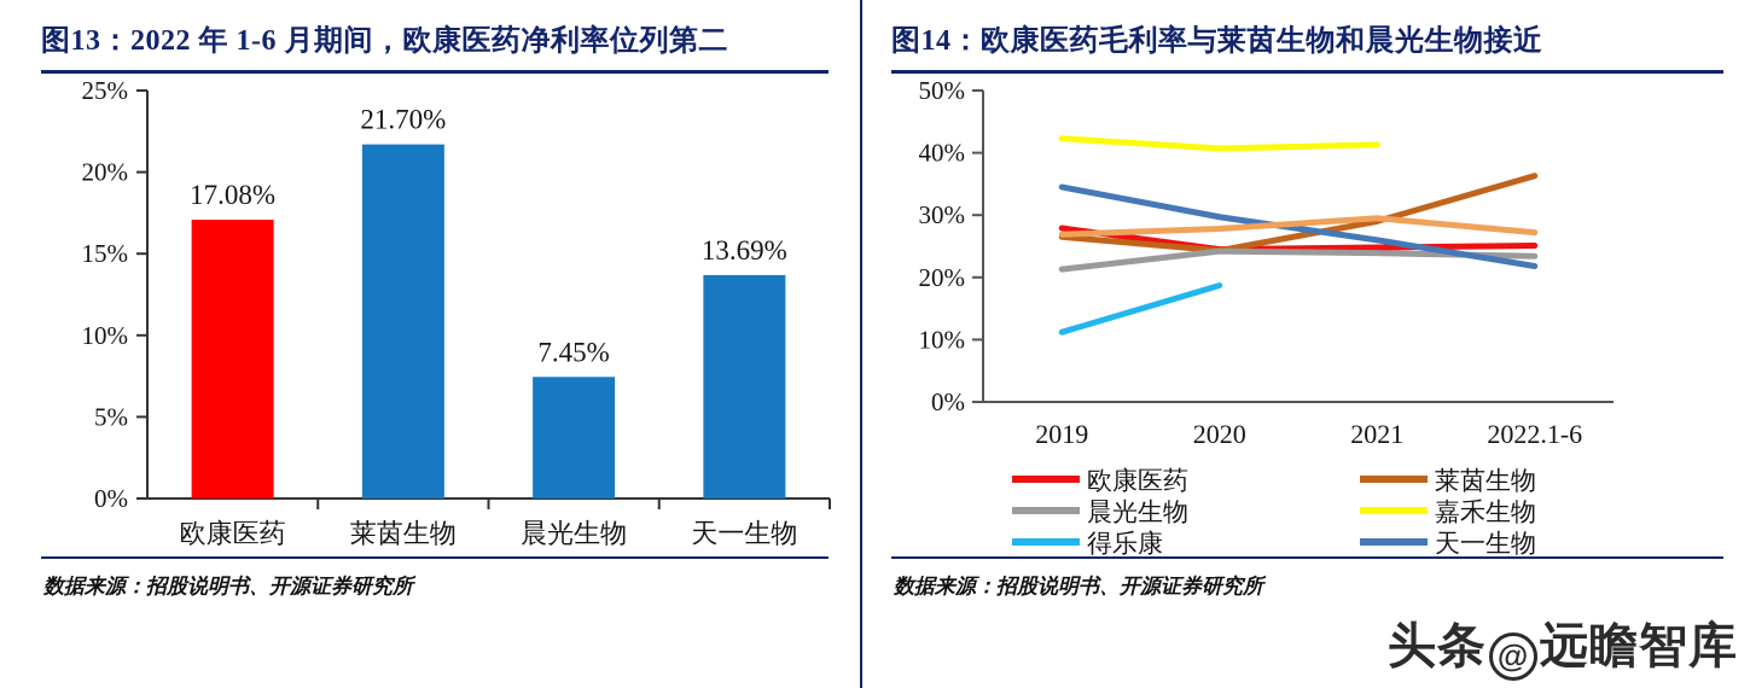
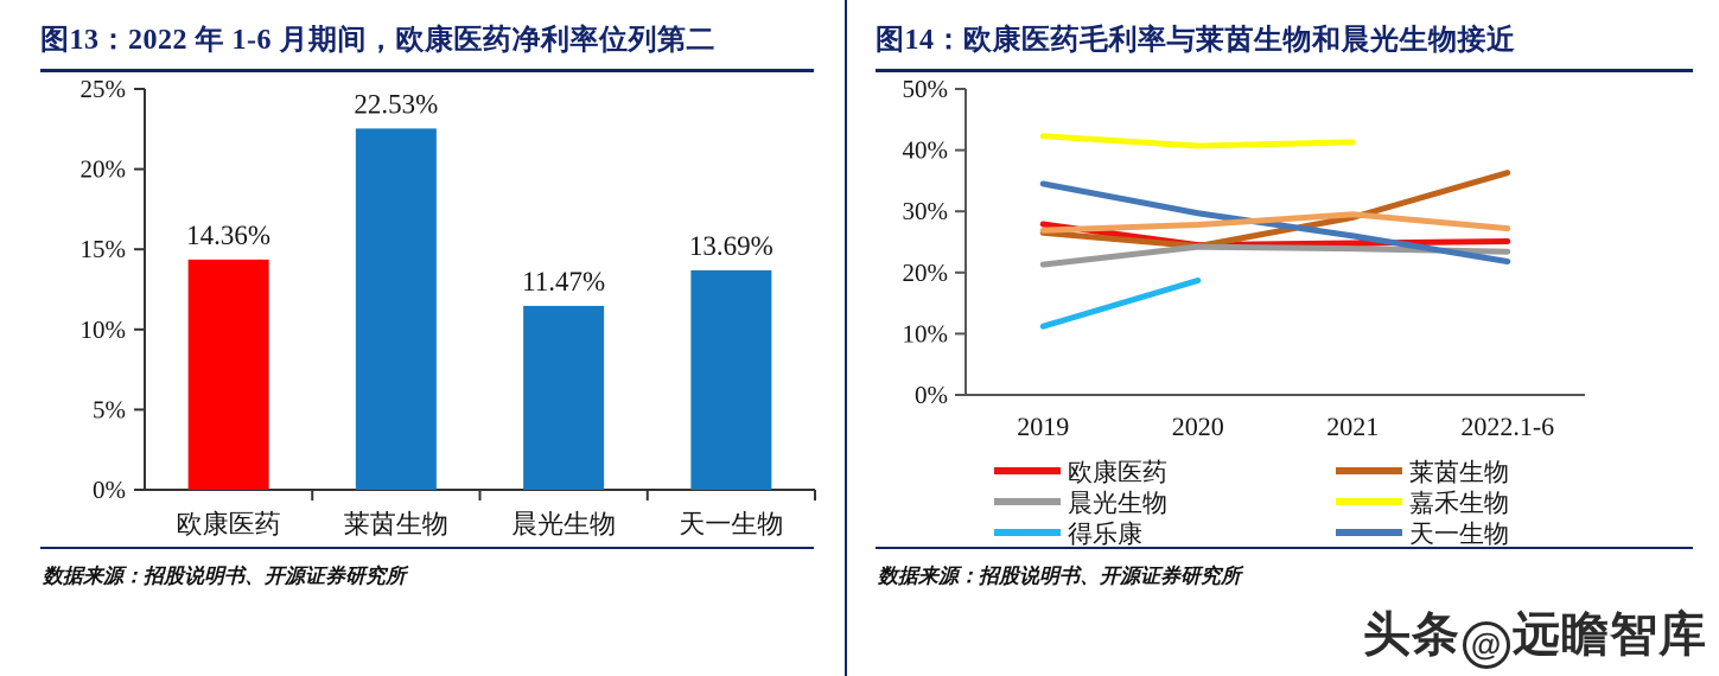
图13：2022 年 1-6 月期间，欧康医药净利率位列第二/欧康医药: 17.08% -> 14.36%
图13：2022 年 1-6 月期间，欧康医药净利率位列第二/莱茵生物: 21.70% -> 22.53%
图13：2022 年 1-6 月期间，欧康医药净利率位列第二/晨光生物: 7.45% -> 11.47%
